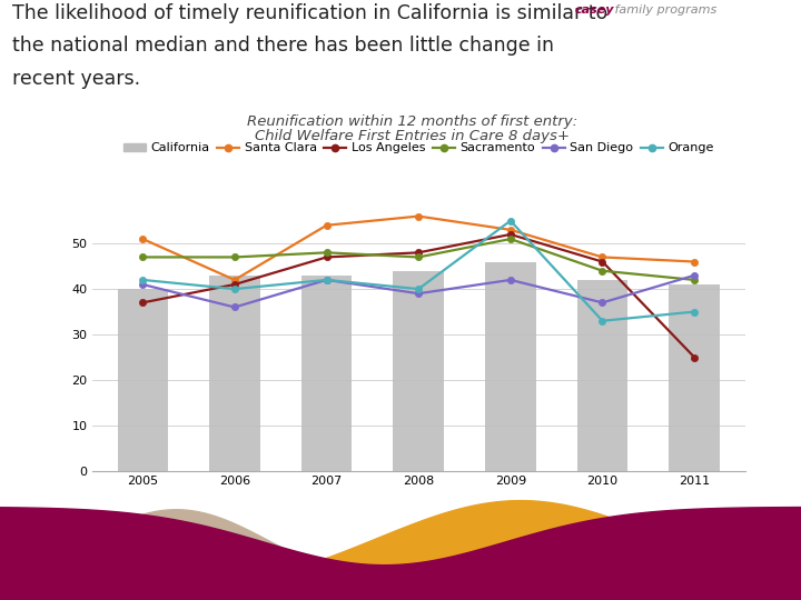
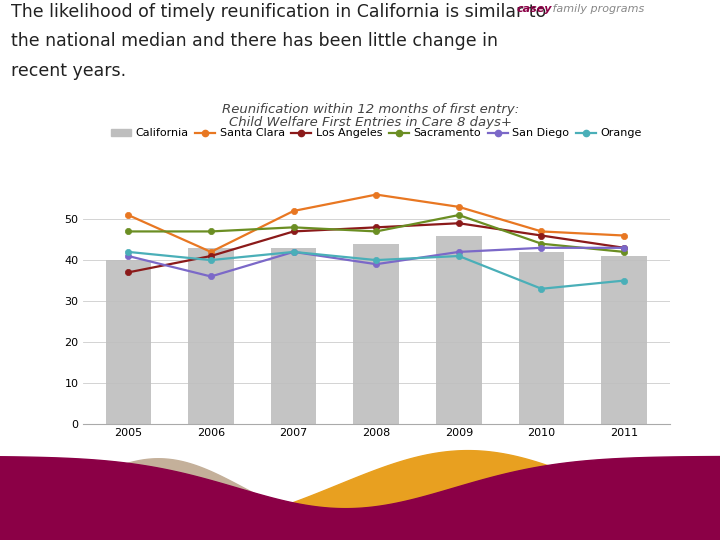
Santa Clara/2007: 54 -> 52
Los Angeles/2009: 52 -> 49
Orange/2009: 55 -> 41
San Diego/2010: 37 -> 43
Los Angeles/2011: 25 -> 43
